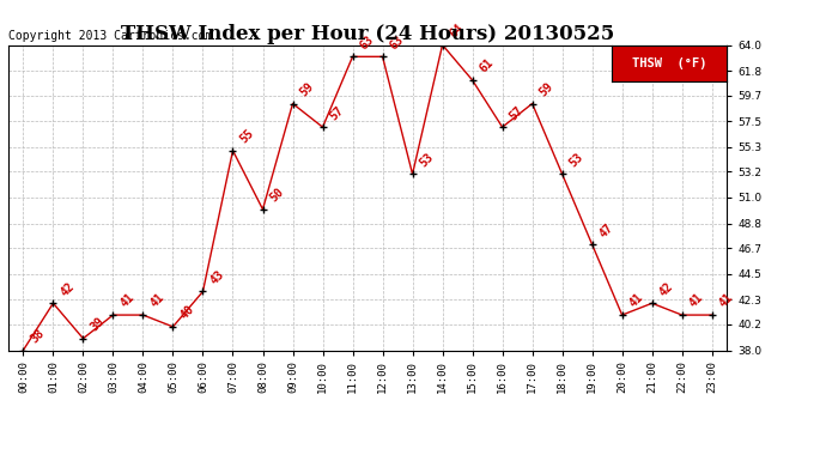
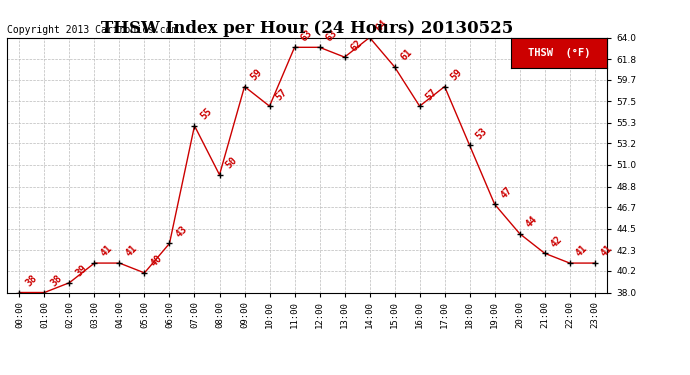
01:00: 42 -> 38
13:00: 53 -> 62
20:00: 41 -> 44
